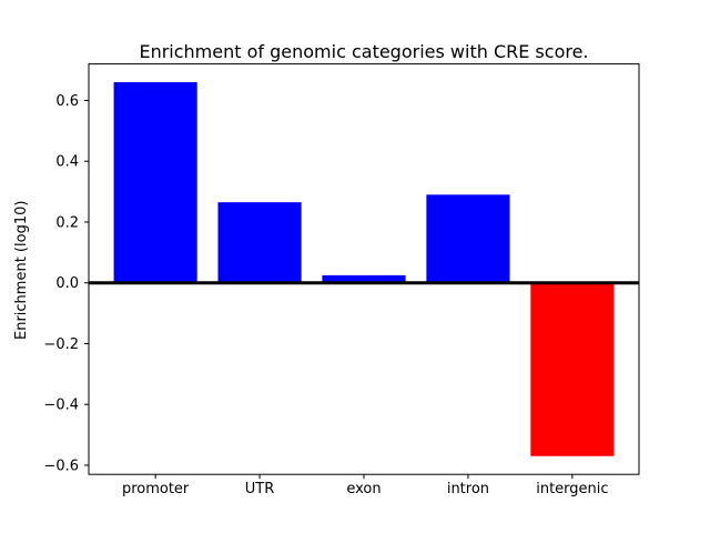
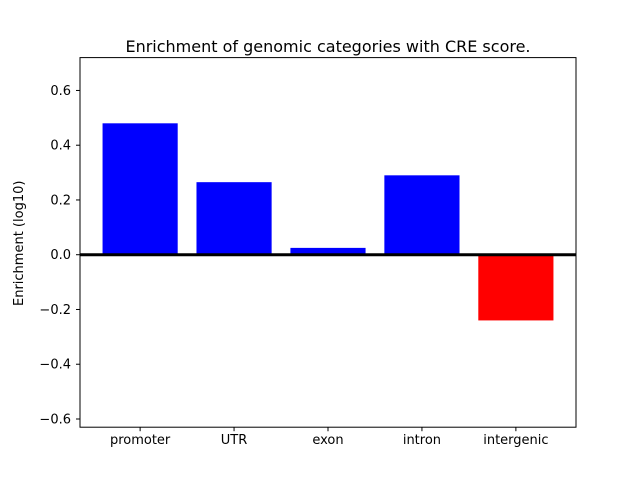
promoter: 0.66 -> 0.48
intergenic: -0.57 -> -0.24
